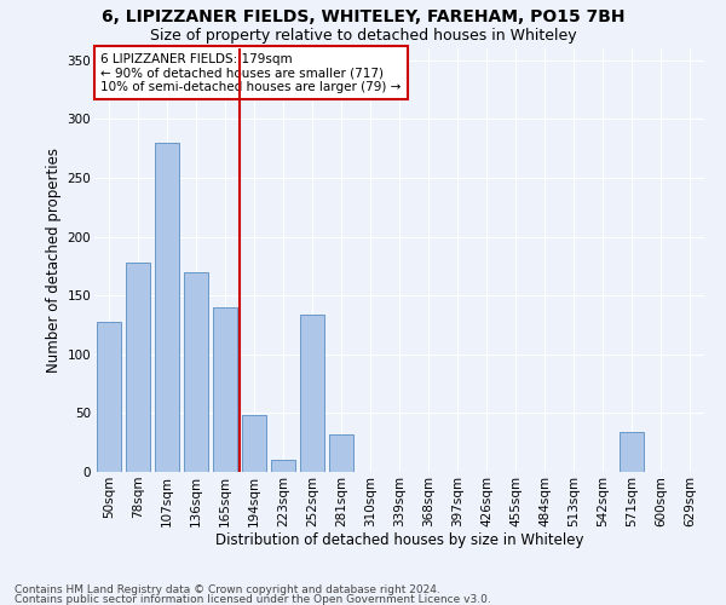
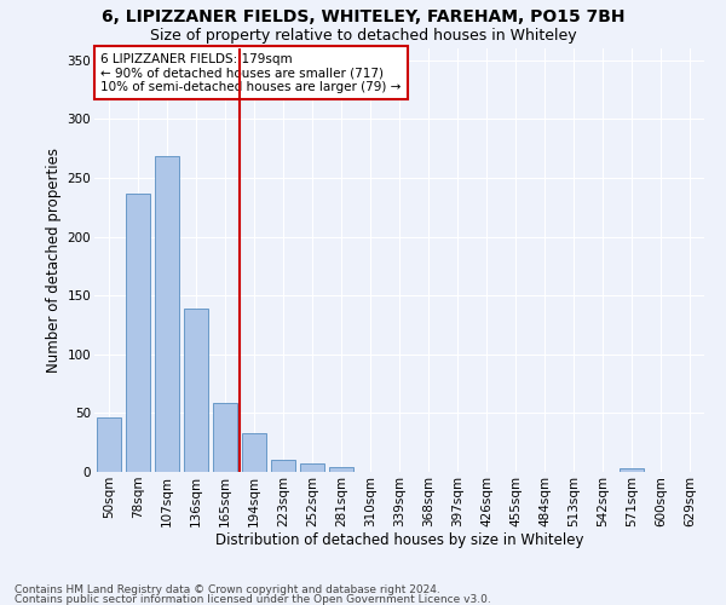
50sqm: 128 -> 46
78sqm: 178 -> 237
107sqm: 280 -> 268
136sqm: 170 -> 139
165sqm: 140 -> 59
194sqm: 48 -> 33
252sqm: 134 -> 7
281sqm: 32 -> 4
571sqm: 34 -> 3
